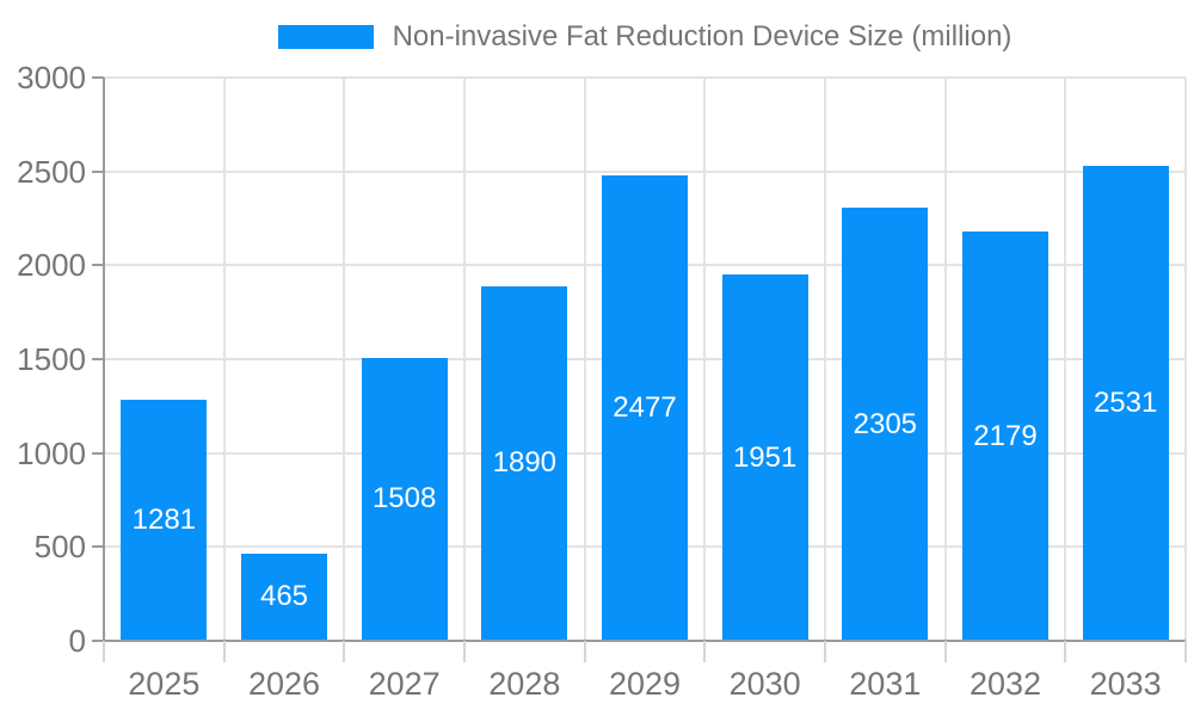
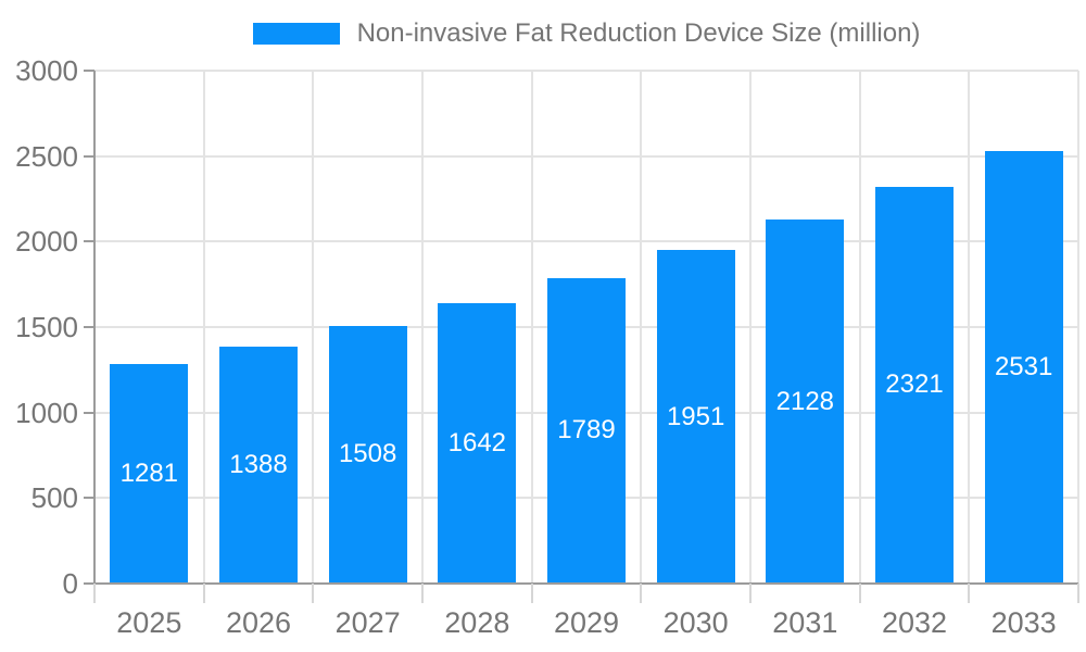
2026: 465 -> 1388
2028: 1890 -> 1642
2029: 2477 -> 1789
2031: 2305 -> 2128
2032: 2179 -> 2321
